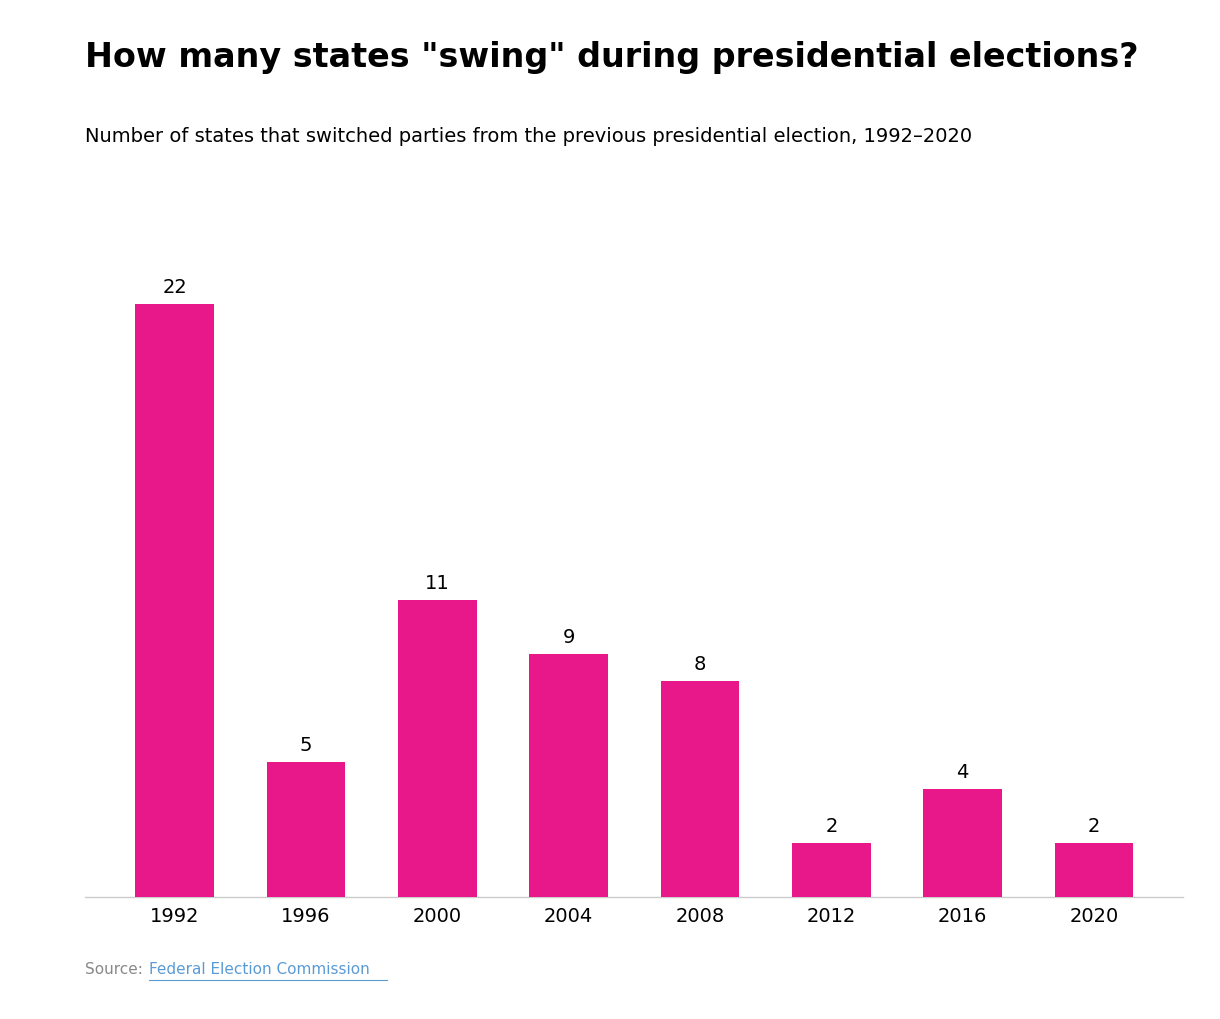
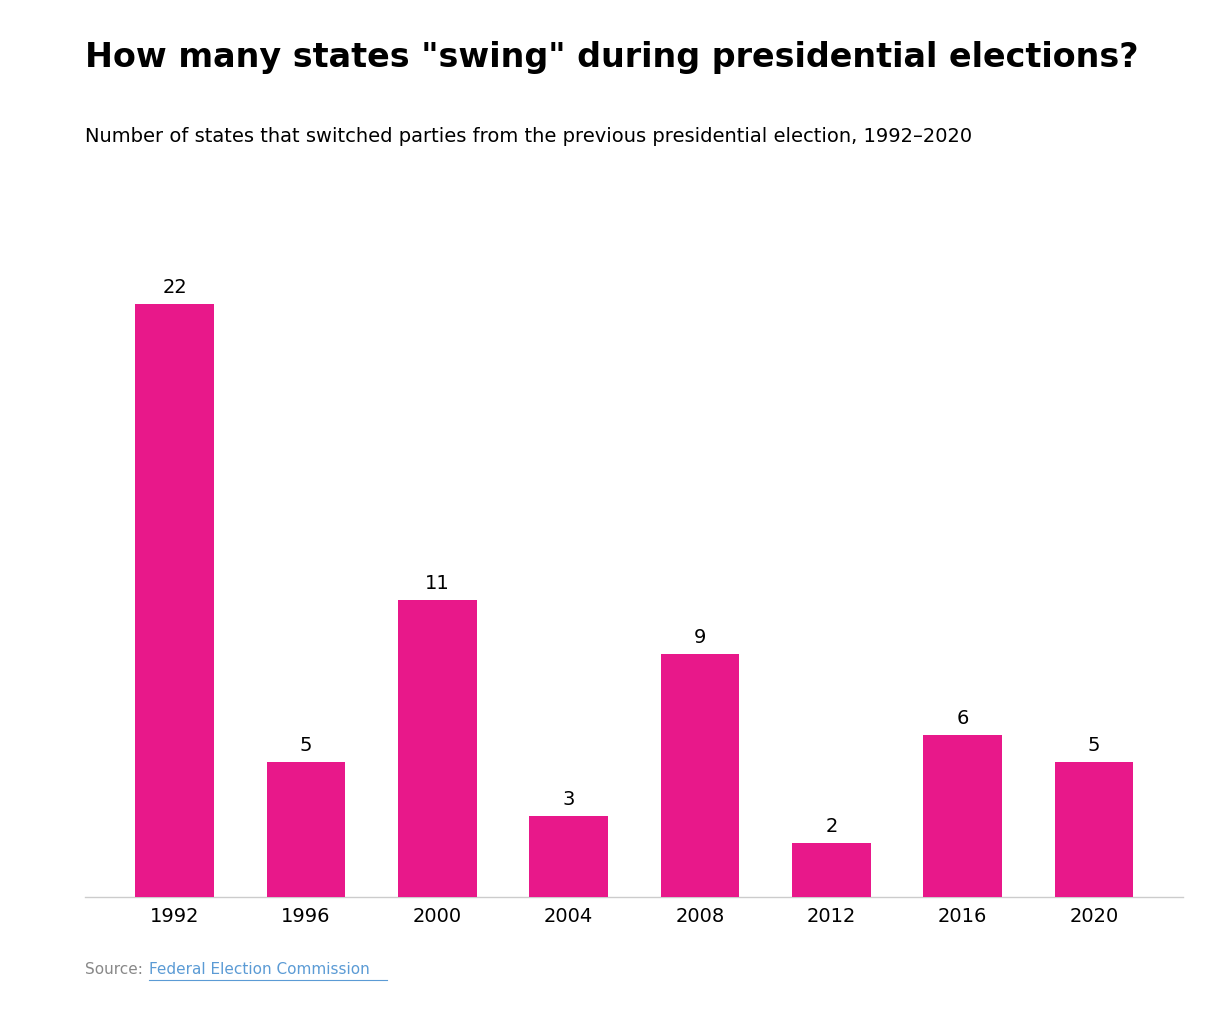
2004: 9 -> 3
2008: 8 -> 9
2016: 4 -> 6
2020: 2 -> 5
